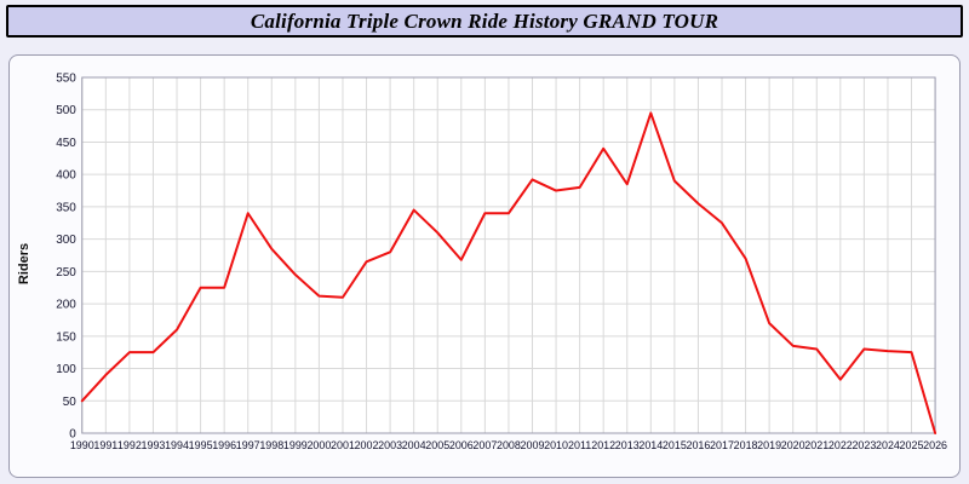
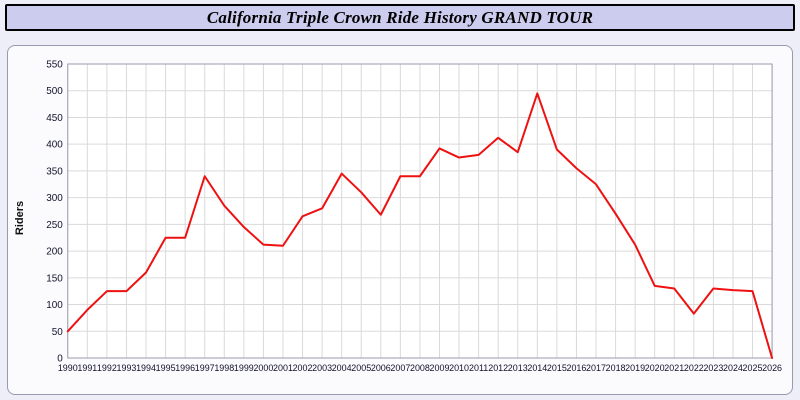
2012: 440 -> 410
2019: 170 -> 210
